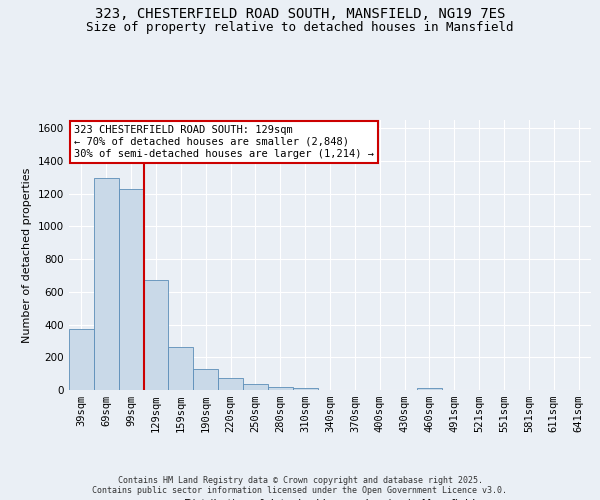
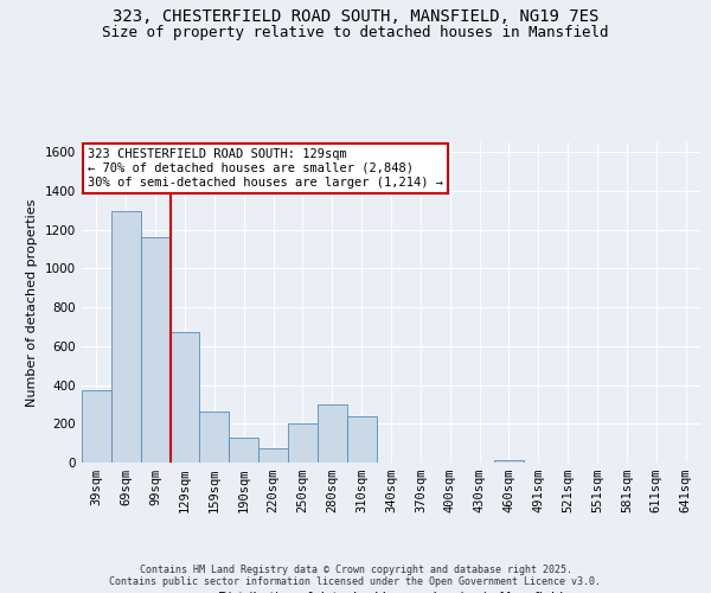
99sqm: 1230 -> 1160
250sqm: 40 -> 200
280sqm: 20 -> 300
310sqm: 20 -> 240
